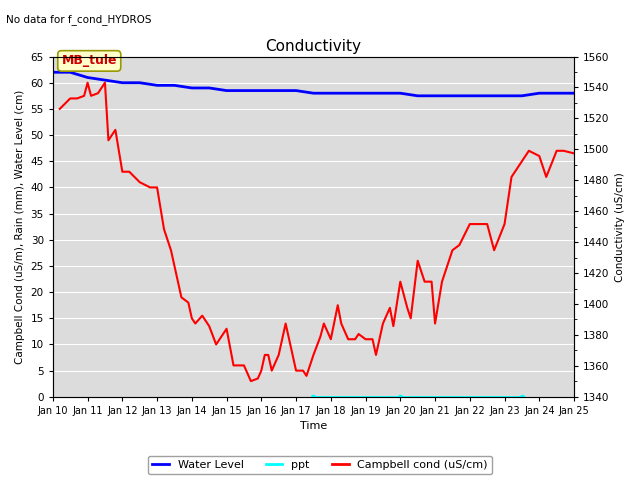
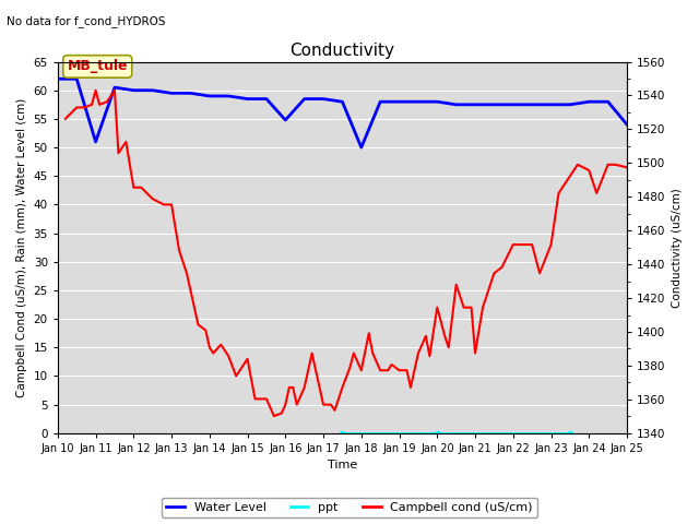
Water Level/Jan 11: 61.0 -> 51.0
Water Level/Jan 16: 58.5 -> 54.8
Water Level/Jan 18: 58.0 -> 50.0
Water Level/Jan 25: 58.0 -> 54.0
